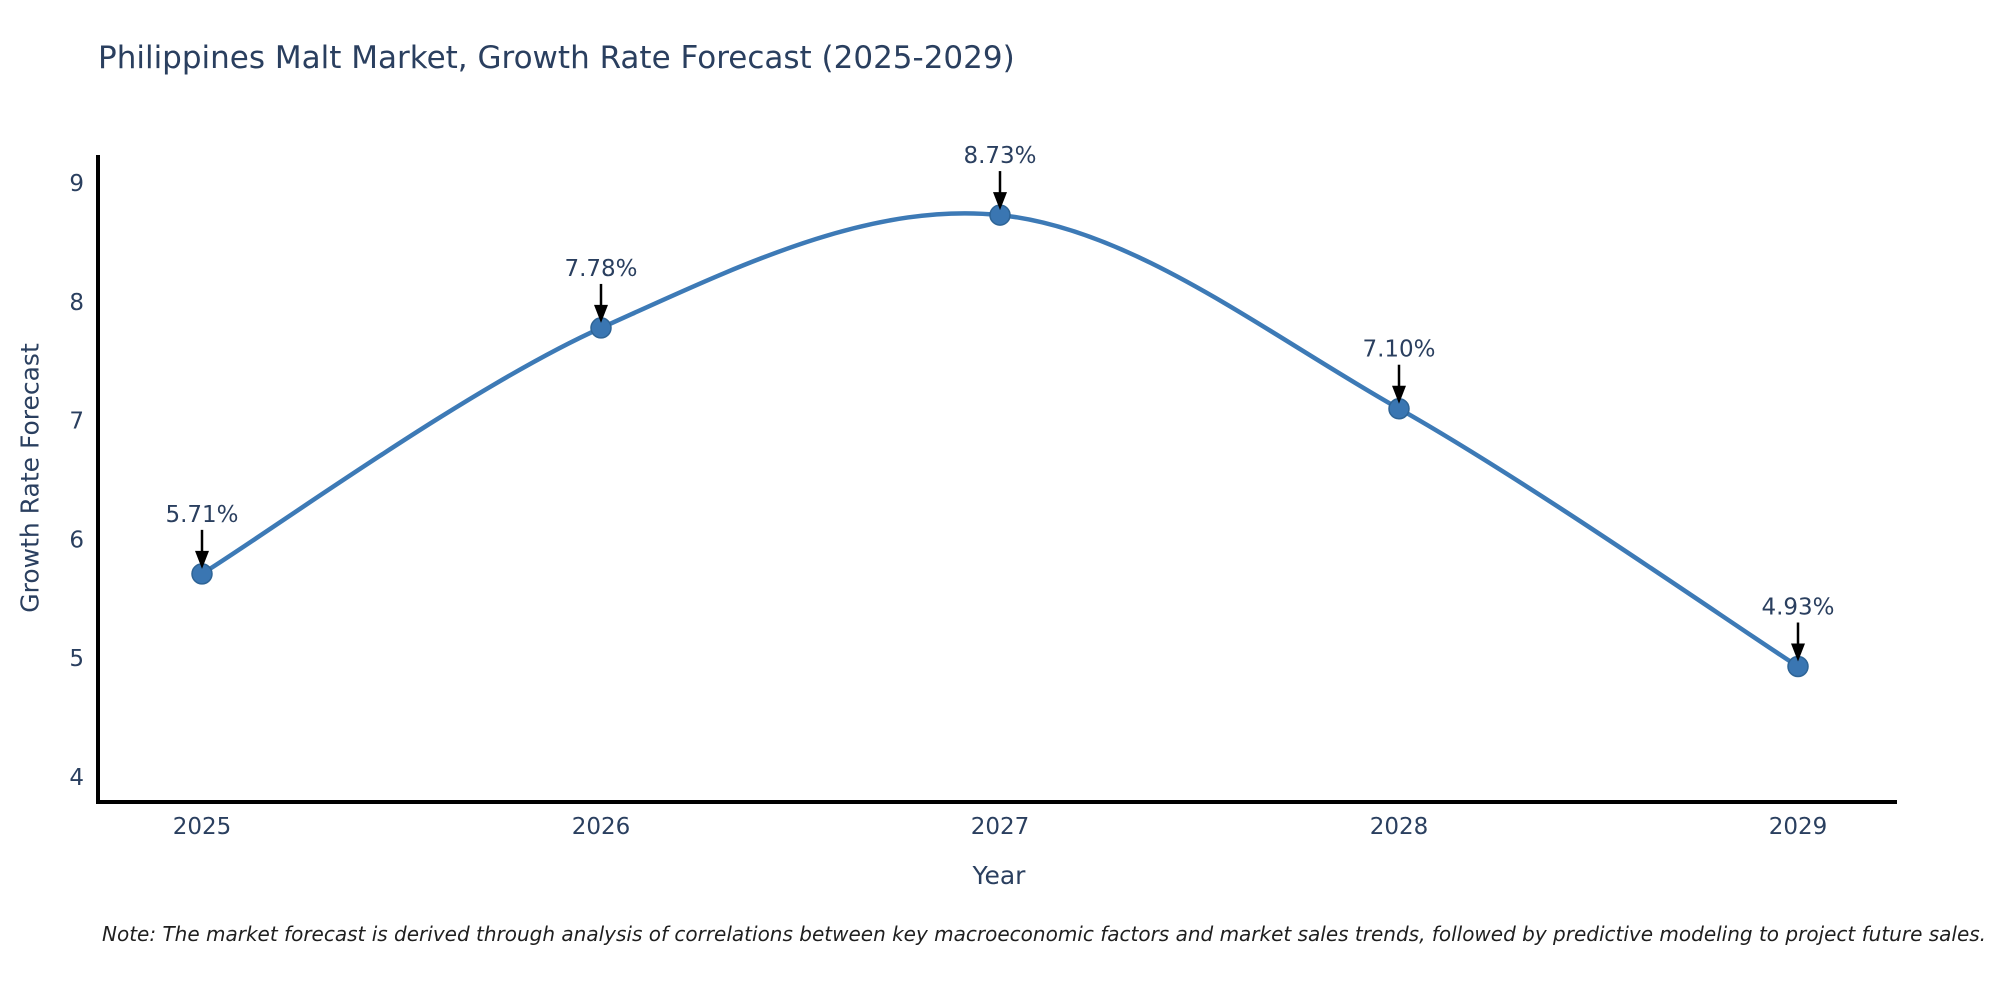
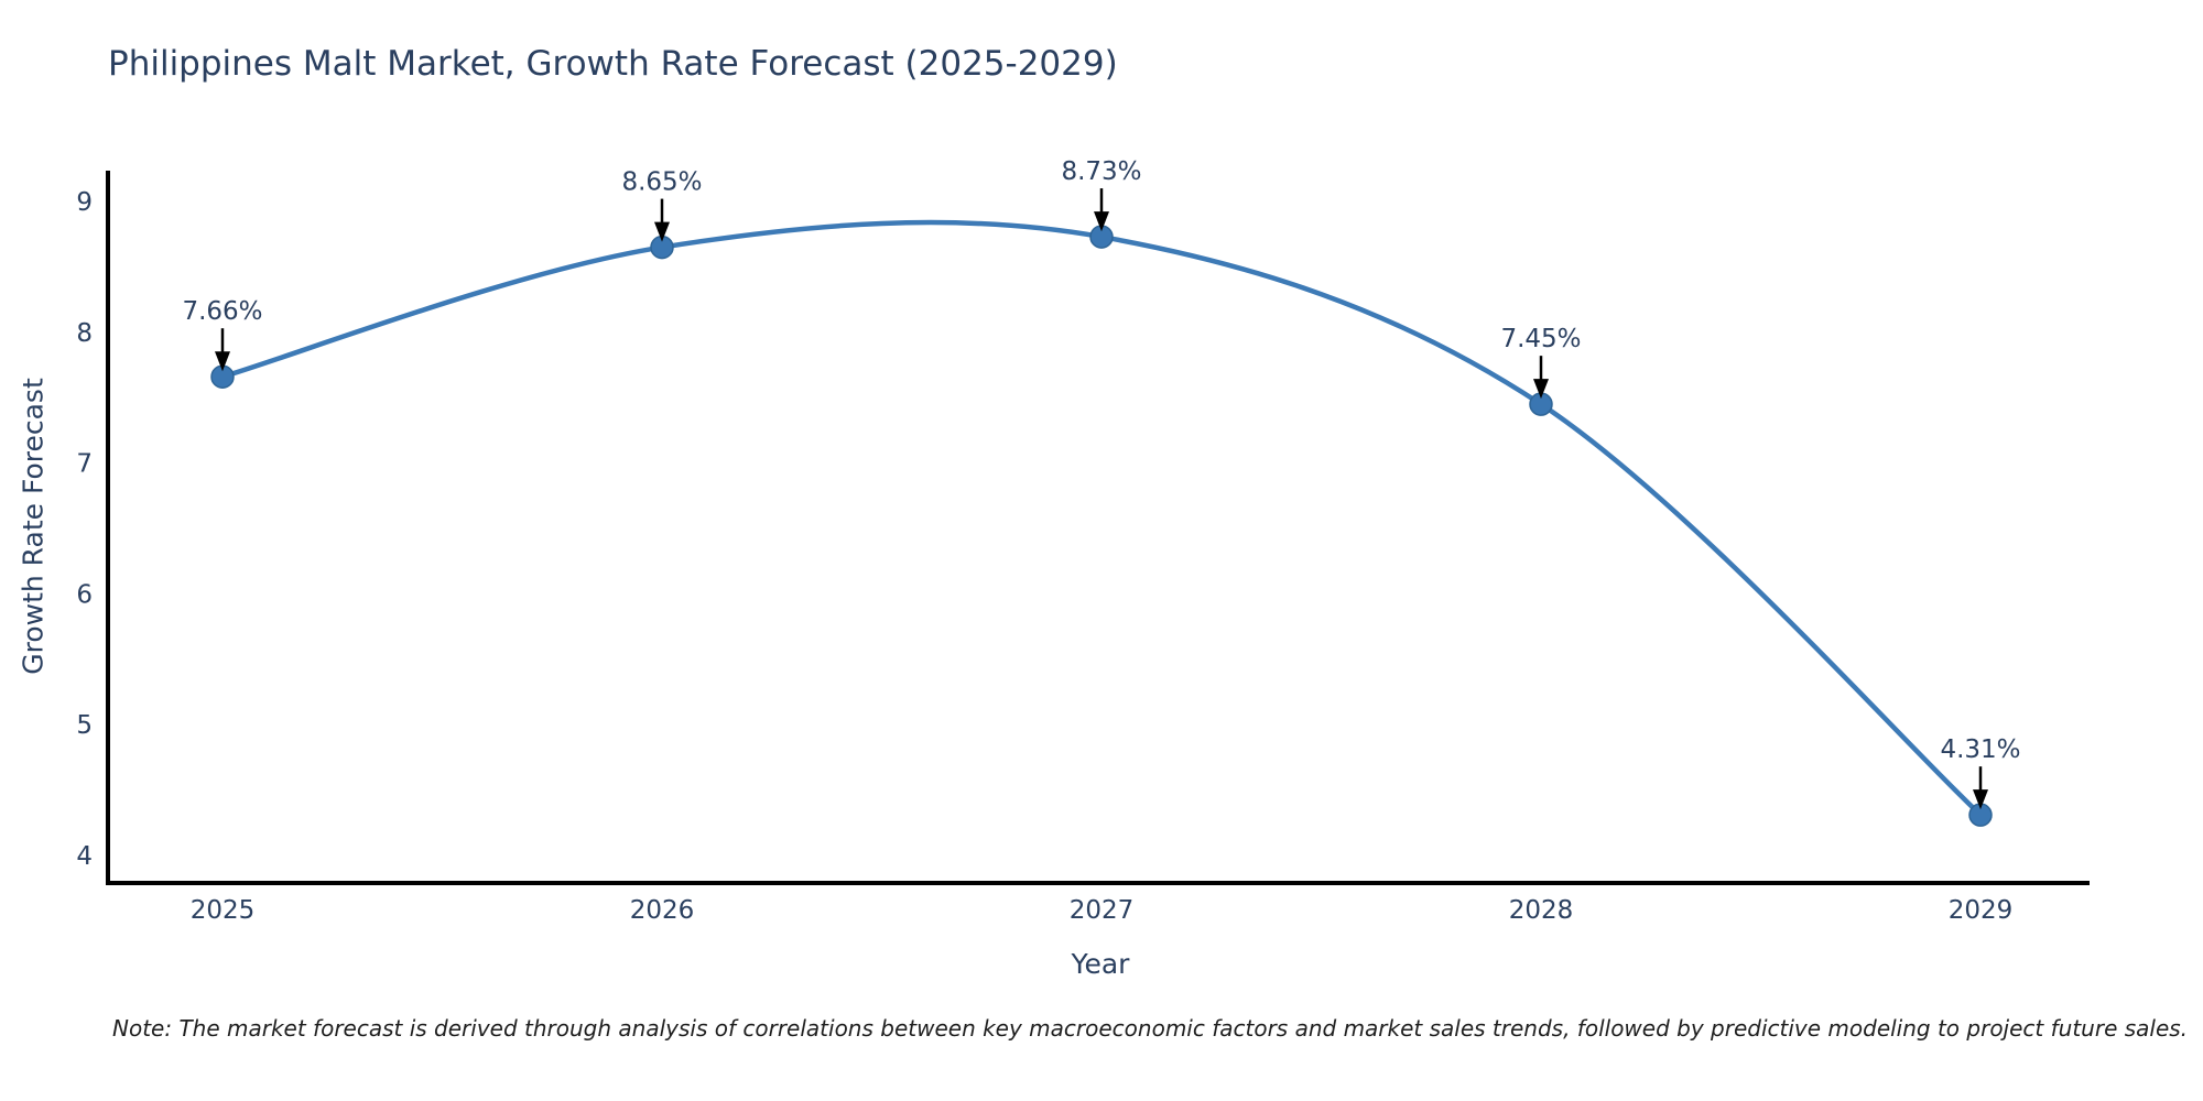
2025: 5.71% -> 7.66%
2026: 7.78% -> 8.65%
2028: 7.10% -> 7.45%
2029: 4.93% -> 4.31%
